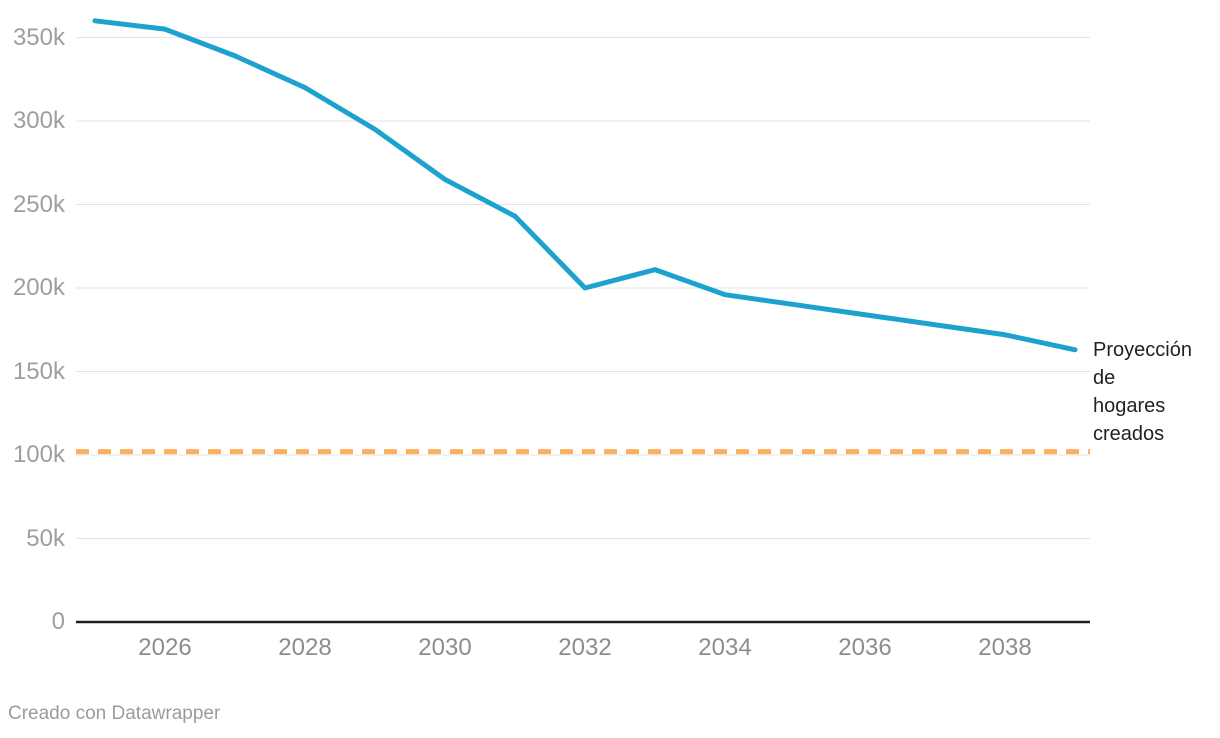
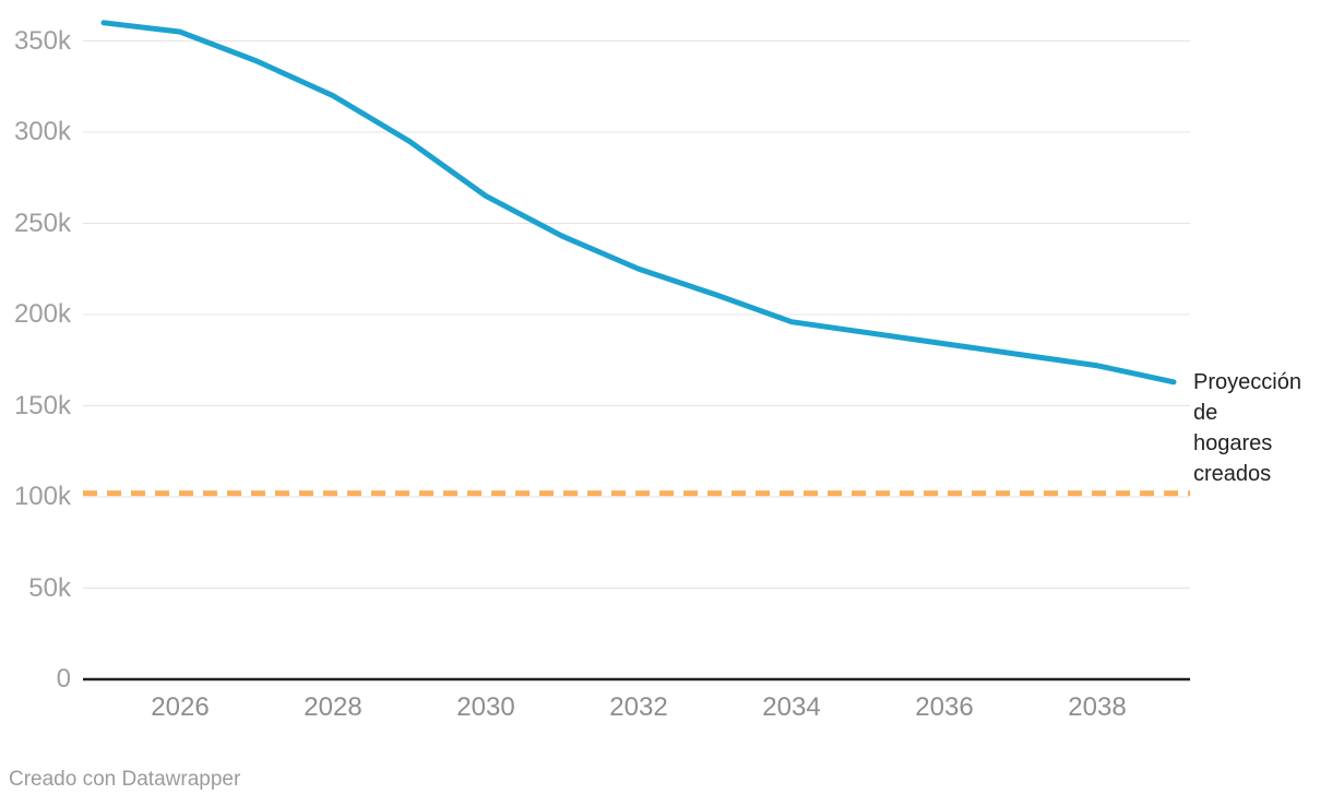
2032: 200k -> 225k
